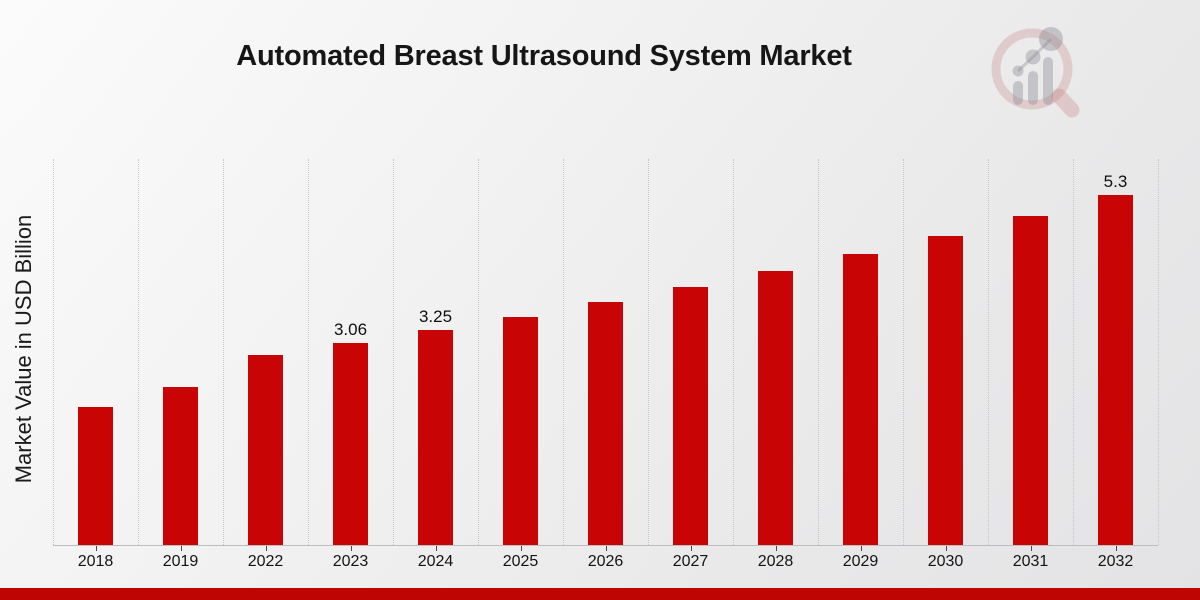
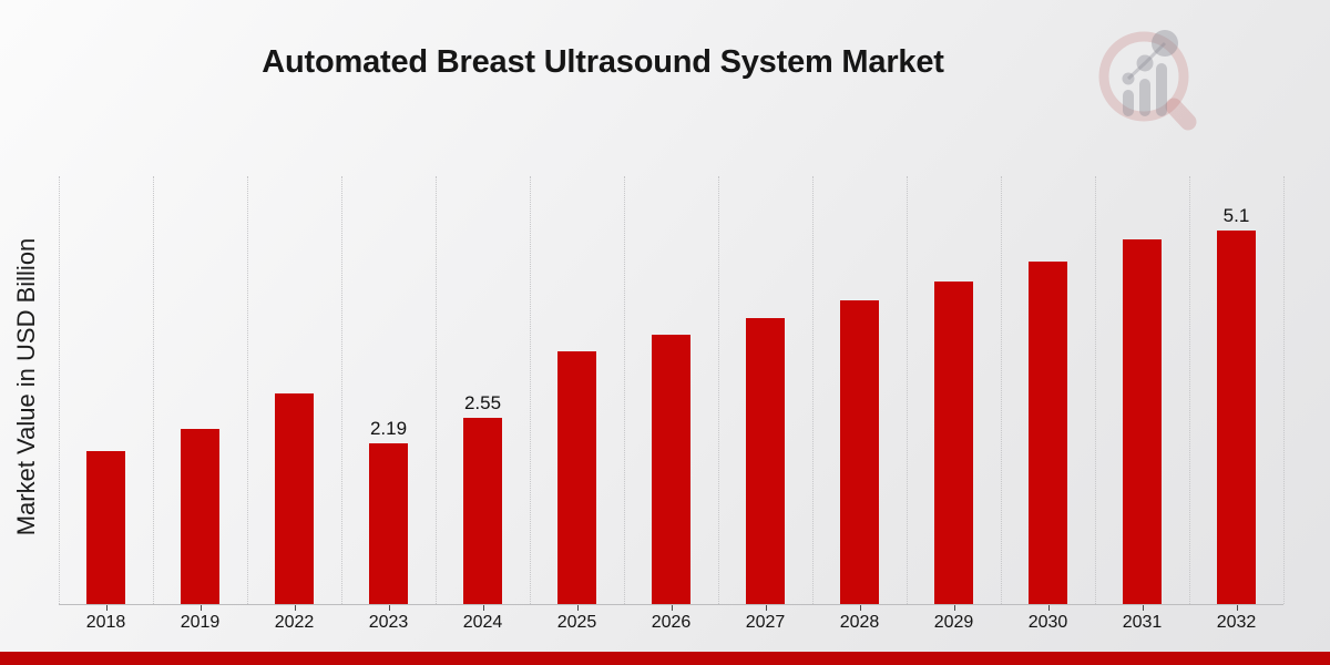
2023: 3.06 -> 2.19
2024: 3.25 -> 2.55
2032: 5.3 -> 5.1
